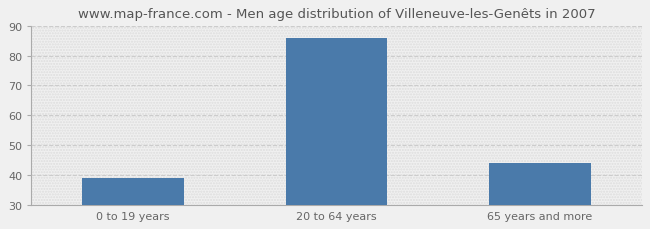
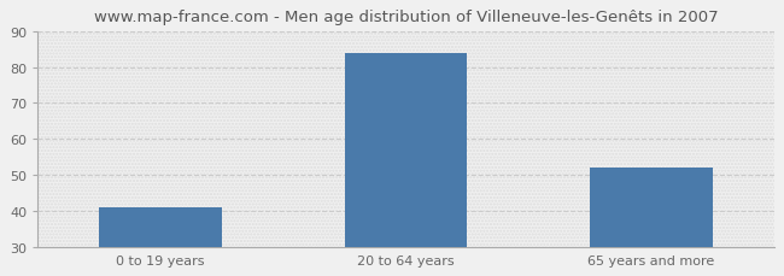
0 to 19 years: 39 -> 41
20 to 64 years: 86 -> 84
65 years and more: 44 -> 52
